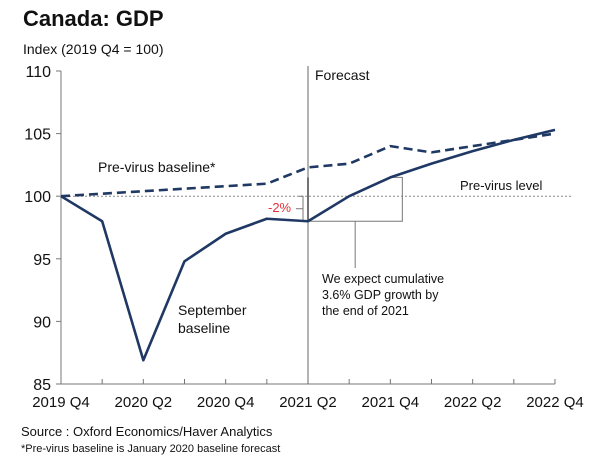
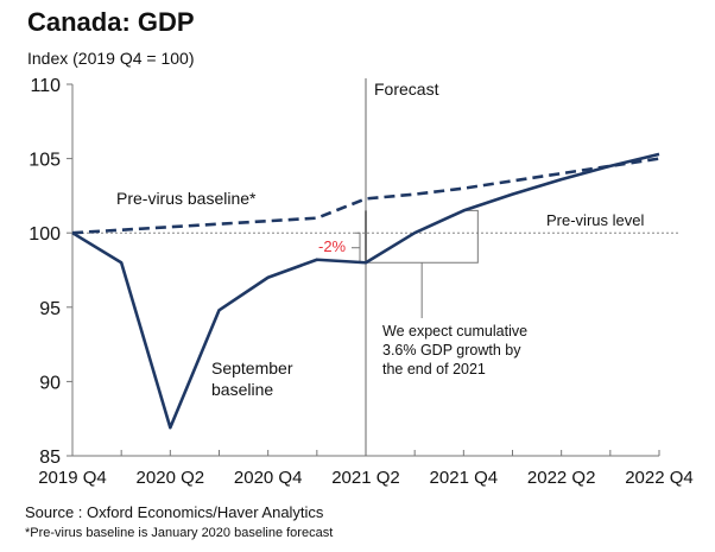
Pre-virus baseline*/2021 Q4: 104.0 -> 103.0
